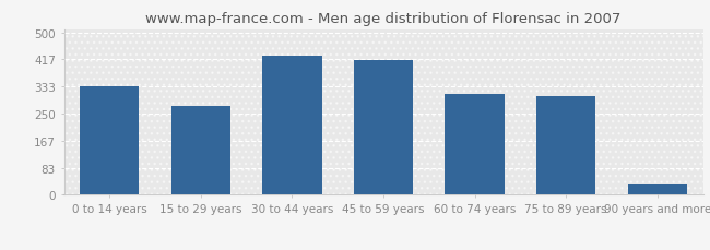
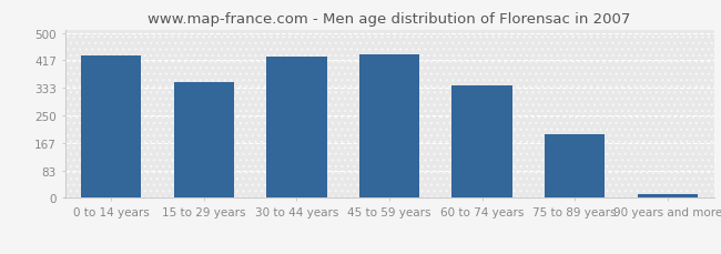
0 to 14 years: 335 -> 432
15 to 29 years: 275 -> 352
45 to 59 years: 415 -> 434
60 to 74 years: 310 -> 342
75 to 89 years: 305 -> 192
90 years and more: 30 -> 12
